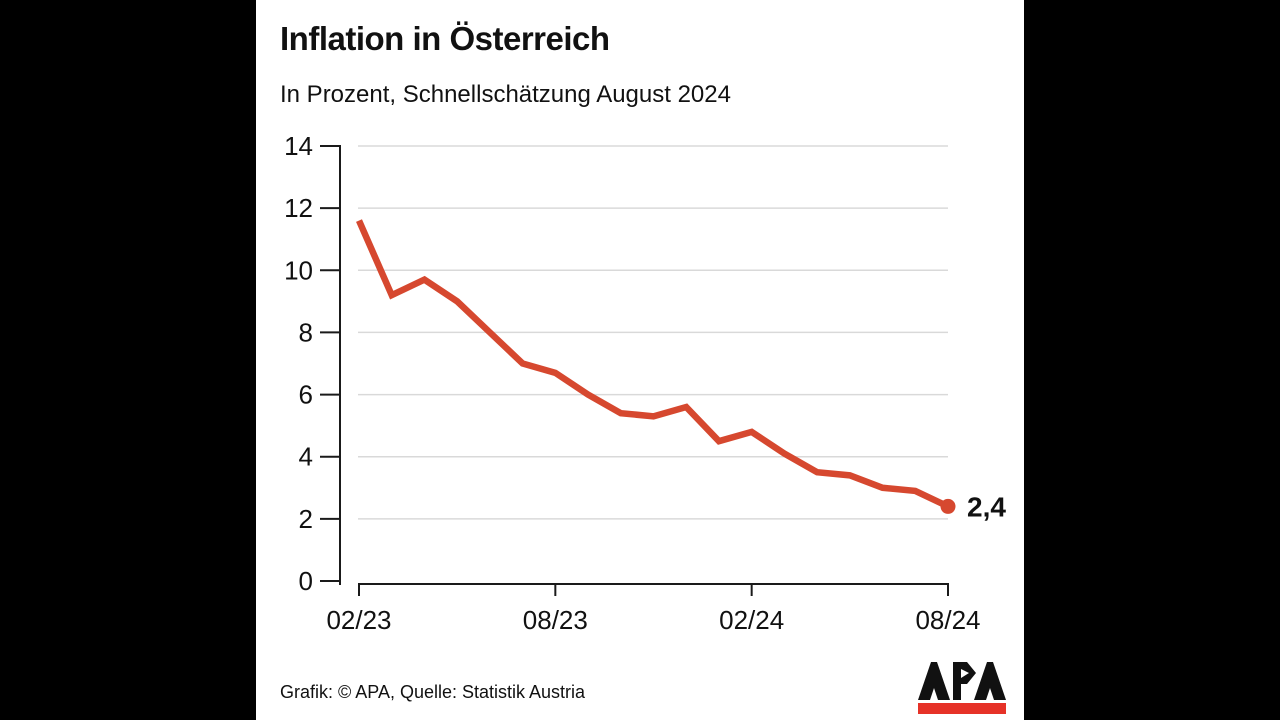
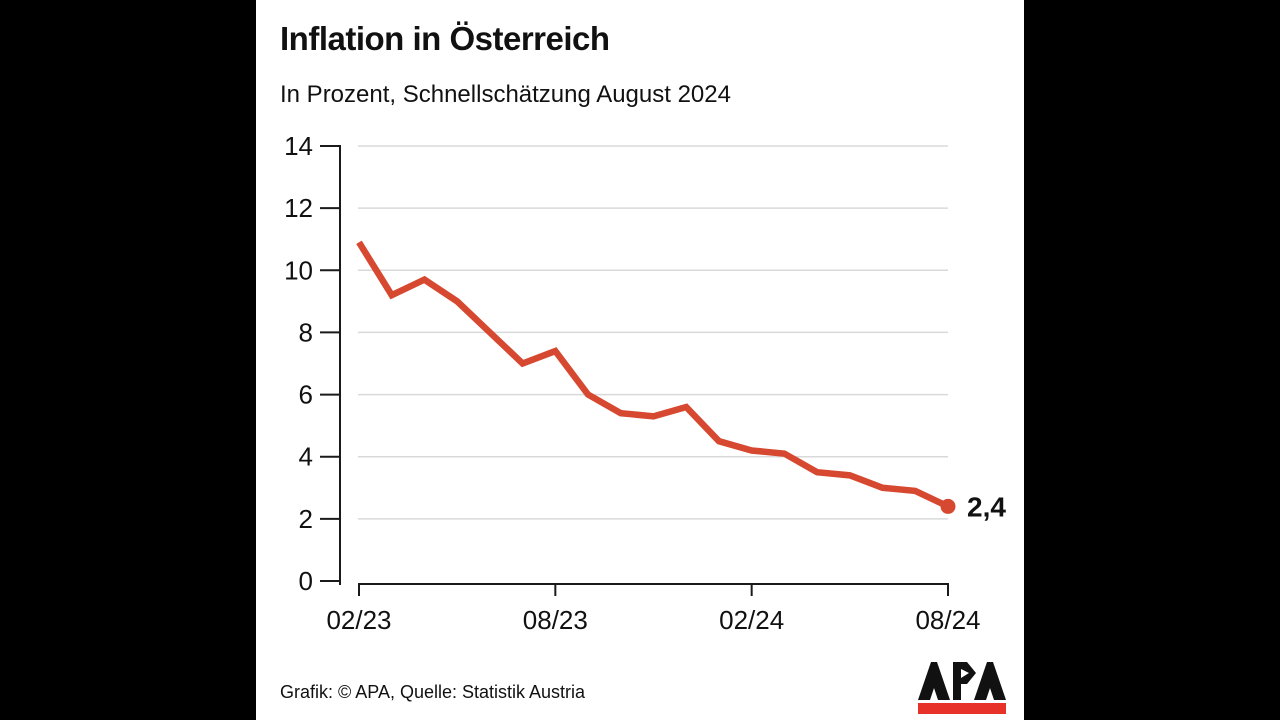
02/23: 11.6 -> 10.9
08/23: 6.7 -> 7.4
02/24: 4.8 -> 4.2
